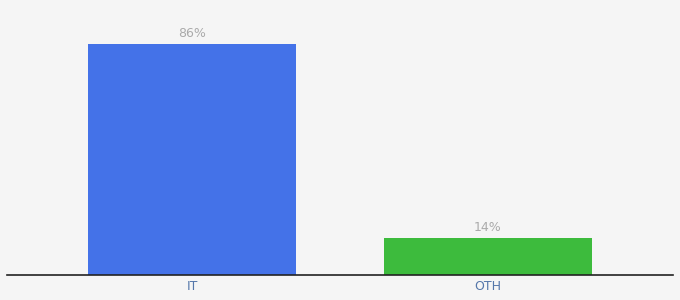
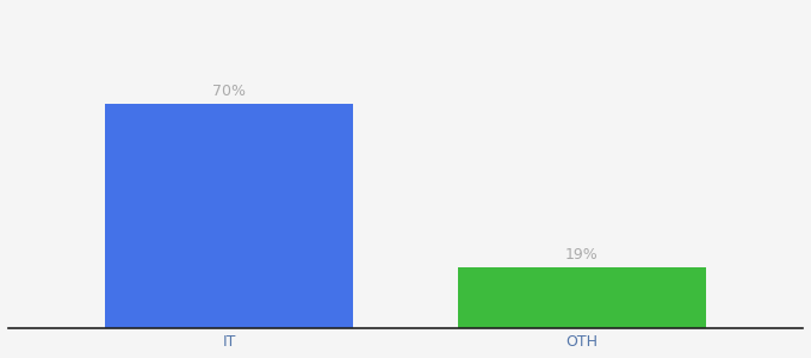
IT: 86% -> 70%
OTH: 14% -> 19%
